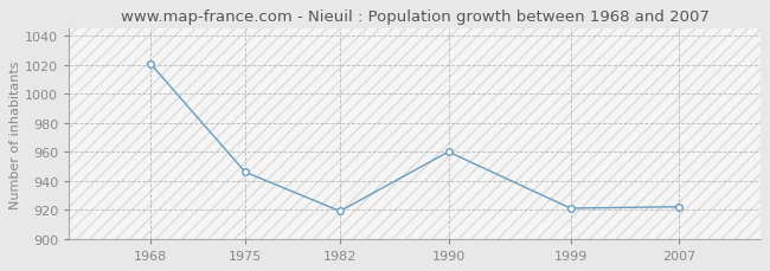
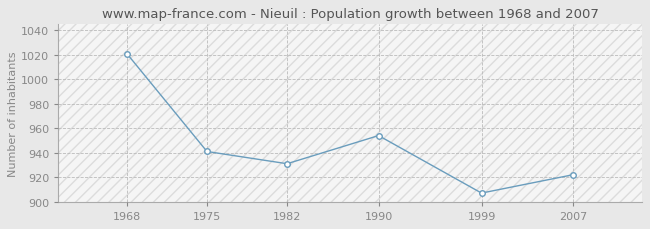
1975: 946 -> 941
1982: 919 -> 931
1990: 960 -> 954
1999: 921 -> 907
